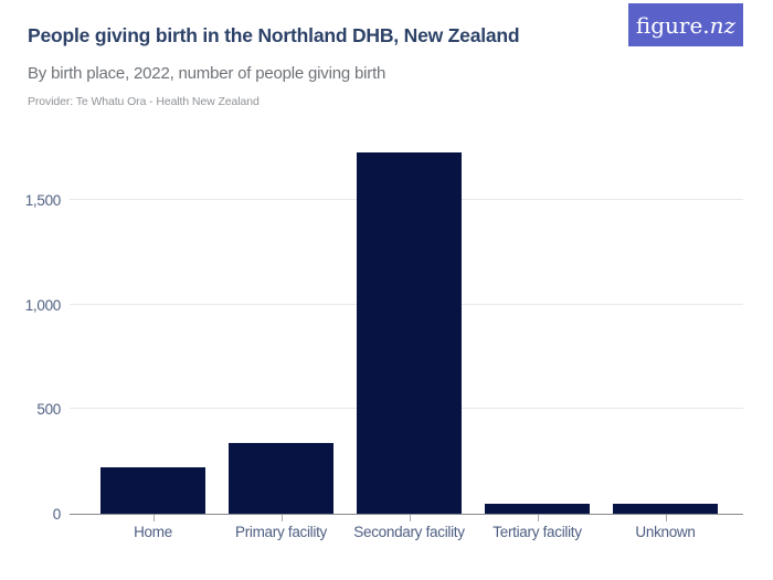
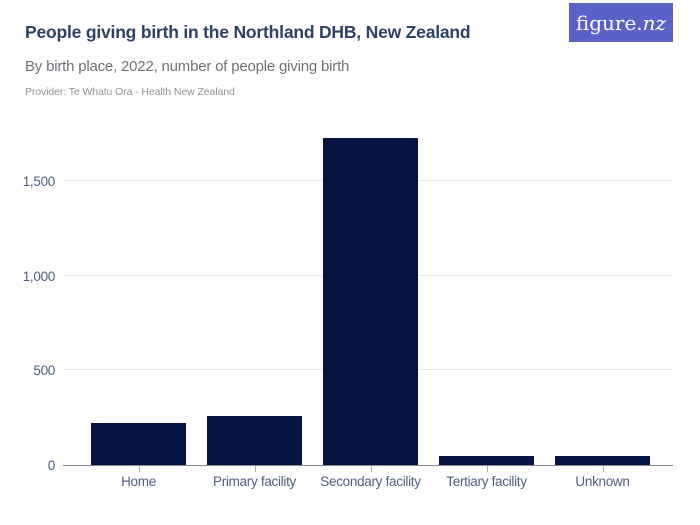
Primary facility: 340 -> 260
